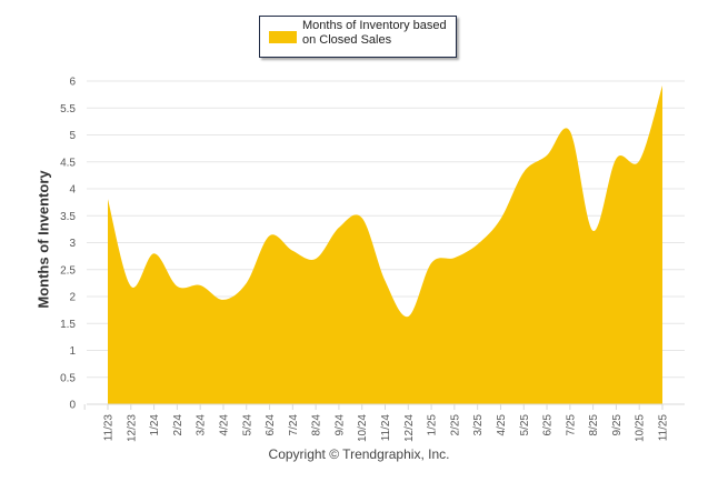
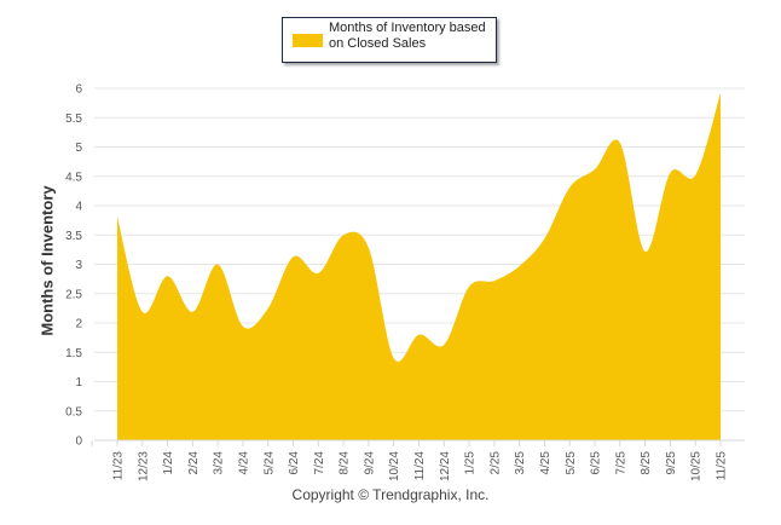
3/24: 2.2 -> 3.0
8/24: 2.7 -> 3.5
10/24: 3.5 -> 1.4
11/24: 2.3 -> 1.8
